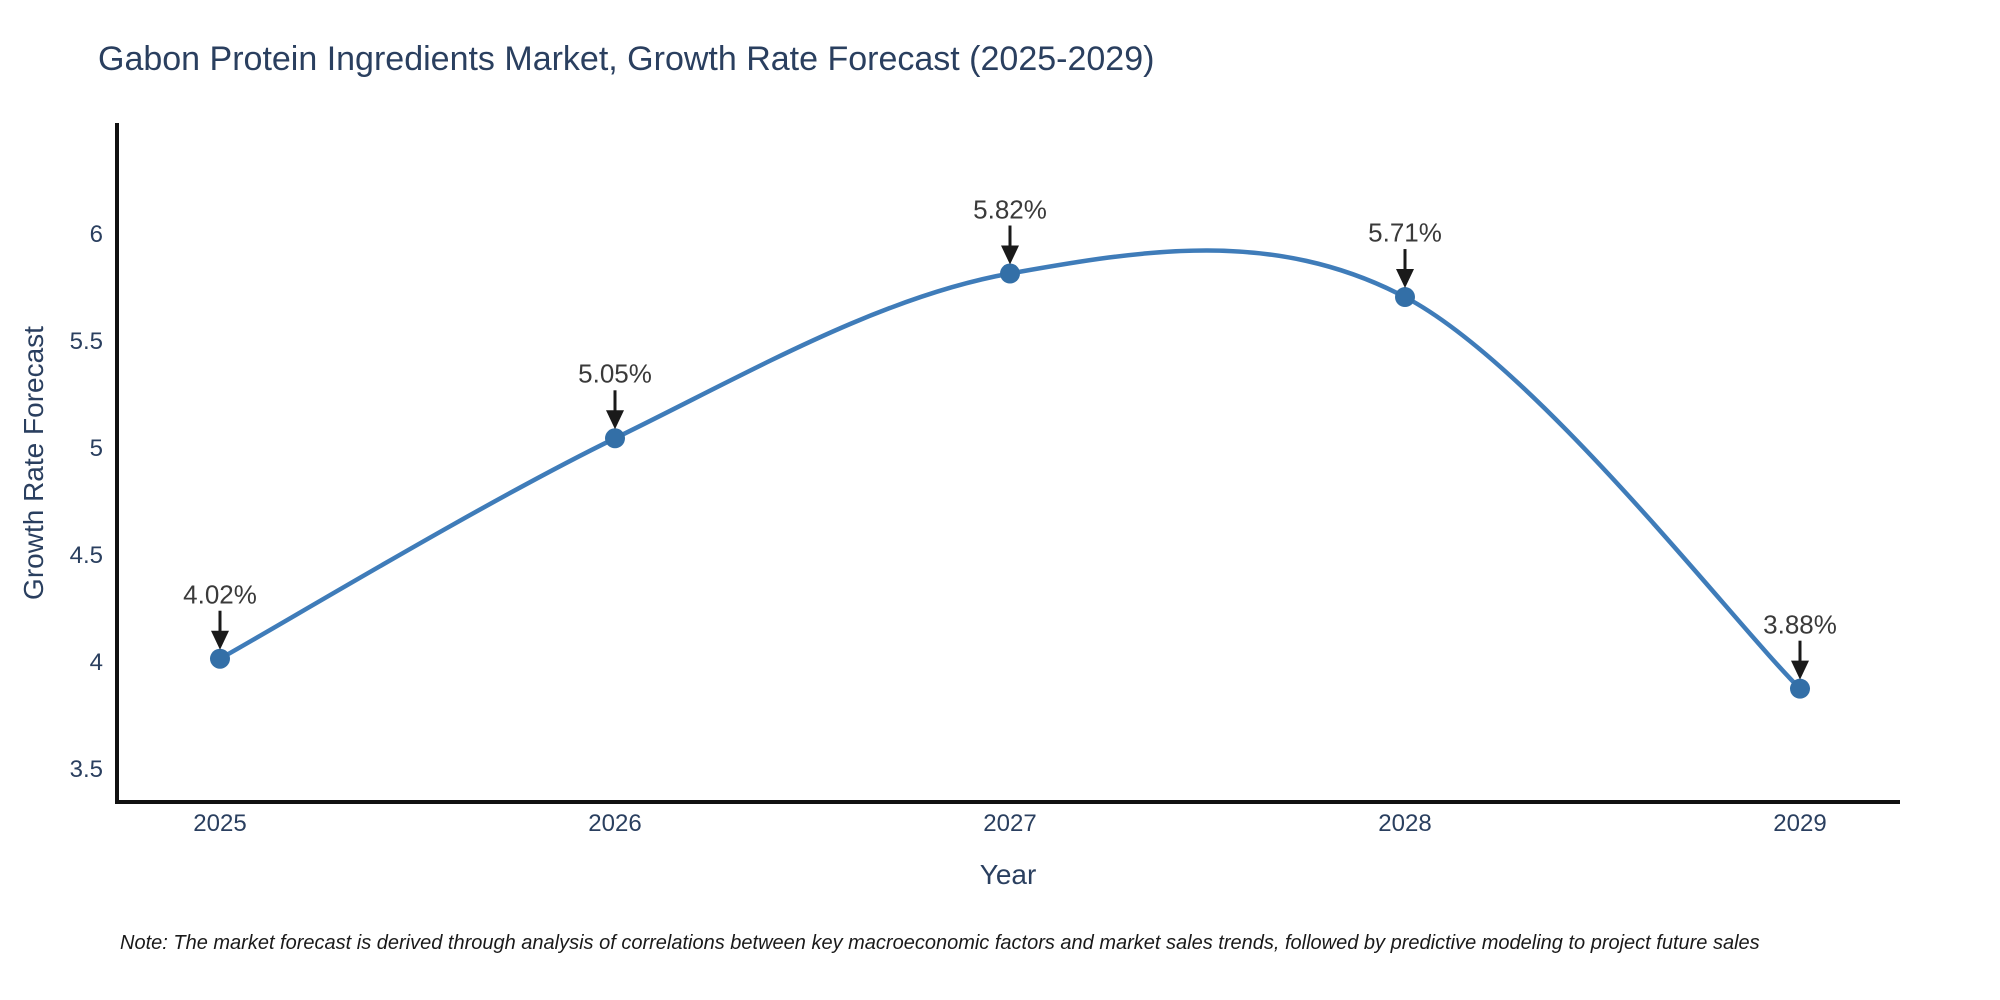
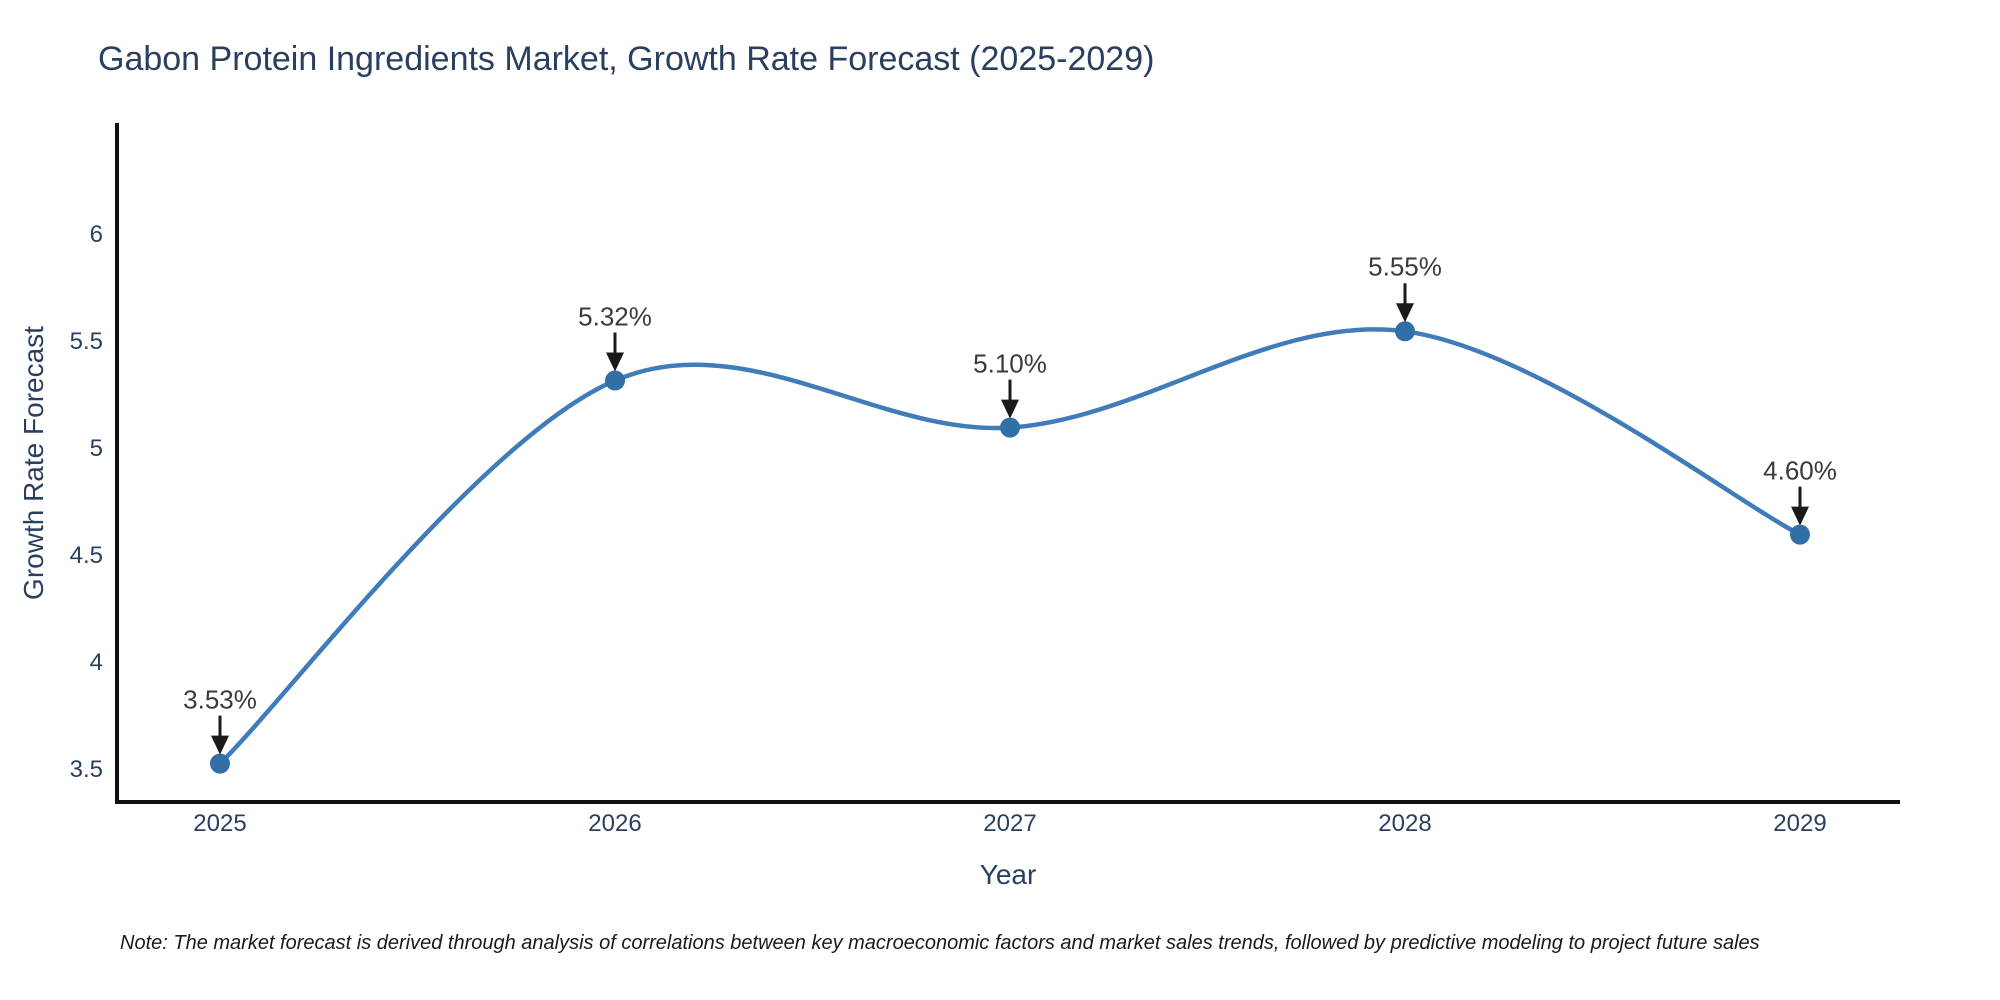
2025: 4.02% -> 3.53%
2026: 5.05% -> 5.32%
2027: 5.82% -> 5.10%
2028: 5.71% -> 5.55%
2029: 3.88% -> 4.60%
